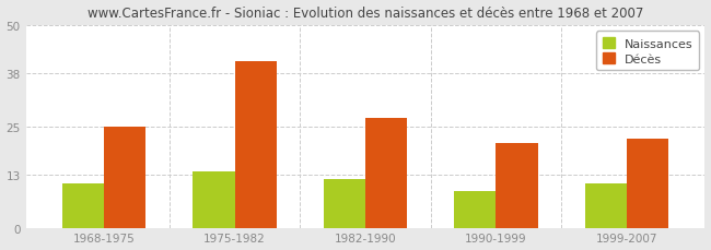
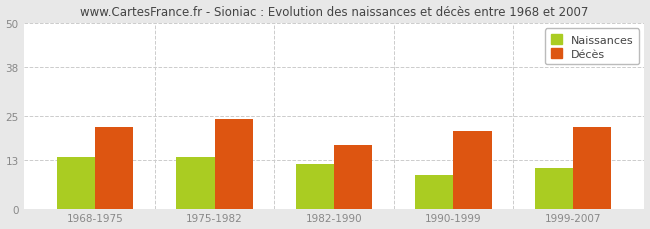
Naissances/1968-1975: 11 -> 14
Décès/1968-1975: 25 -> 22
Décès/1975-1982: 41 -> 24
Décès/1982-1990: 27 -> 17
